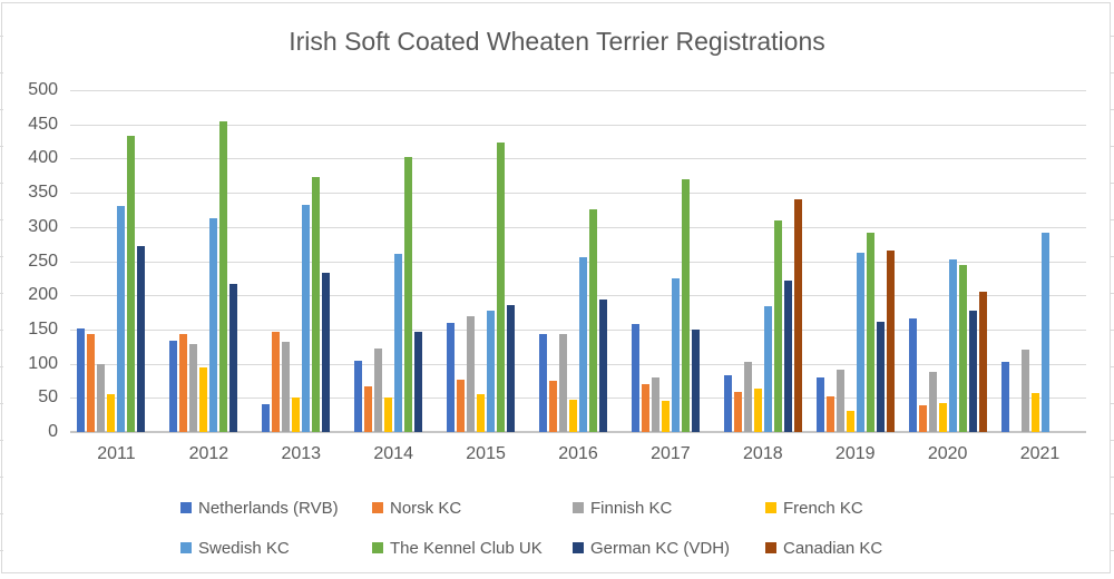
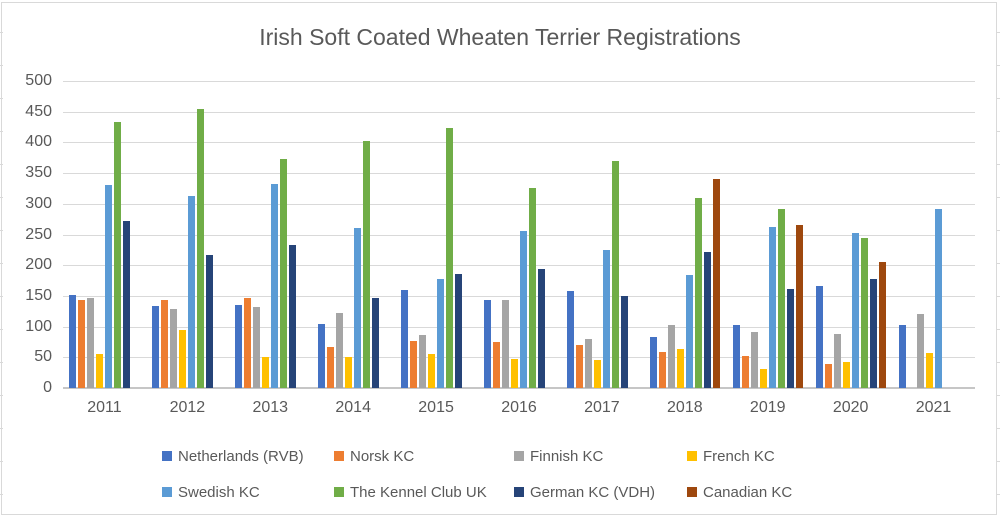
Finnish KC/2011: 100 -> 150
Netherlands (RVB)/2013: 40 -> 140
Finnish KC/2015: 170 -> 90
Netherlands (RVB)/2019: 80 -> 100
